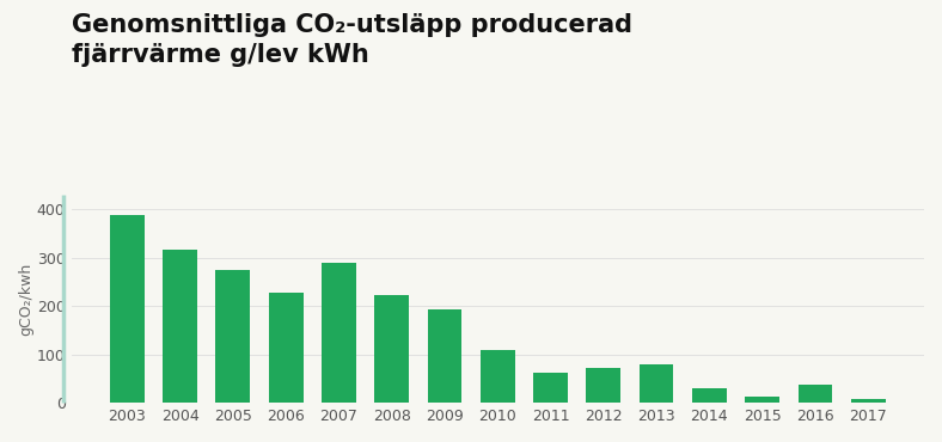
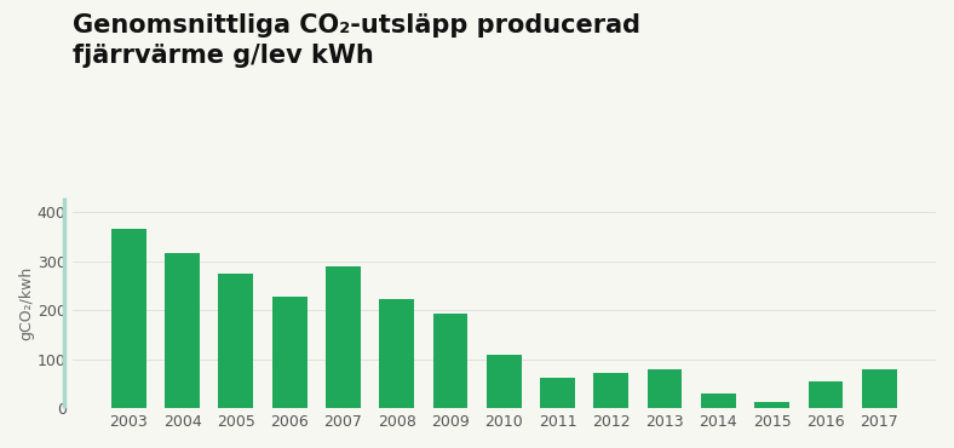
2003: 388 -> 365
2016: 38 -> 55
2017: 7 -> 80
